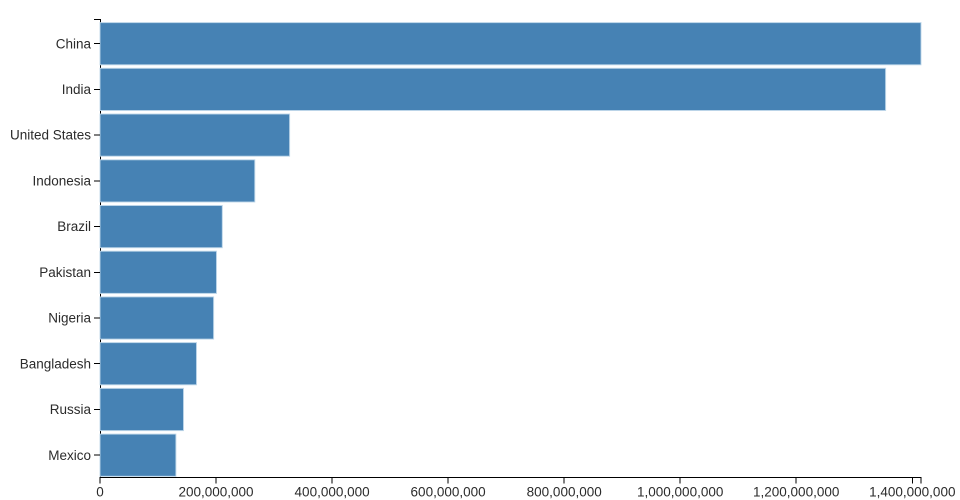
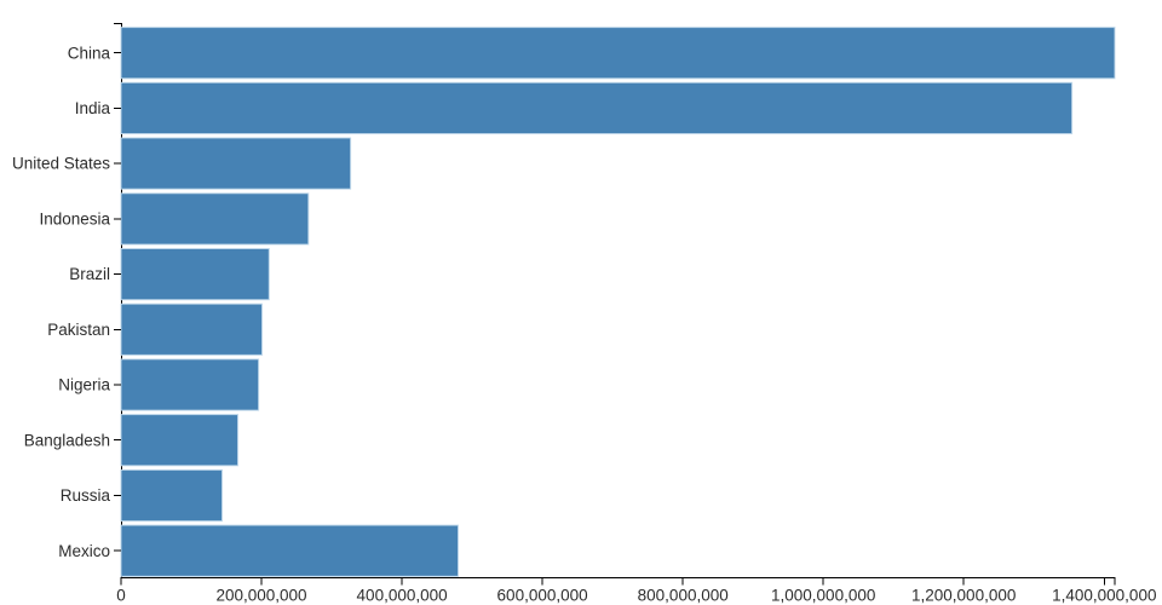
Mexico: 130000000 -> 480000000
